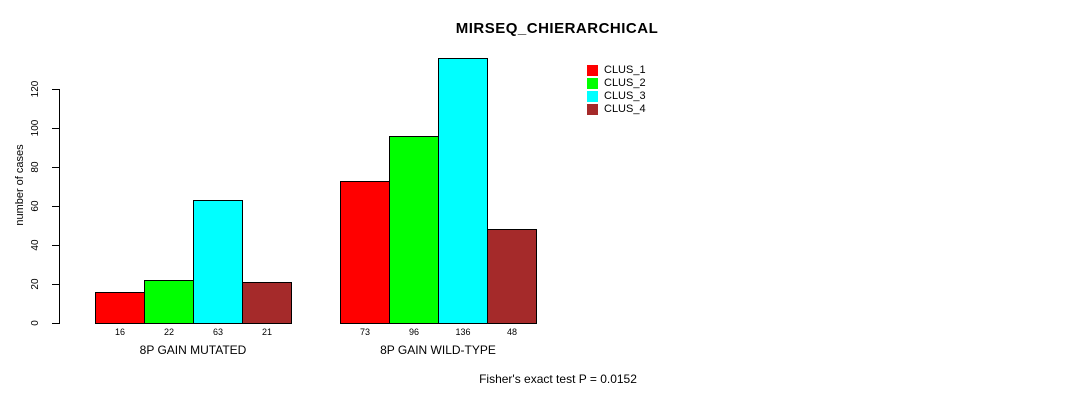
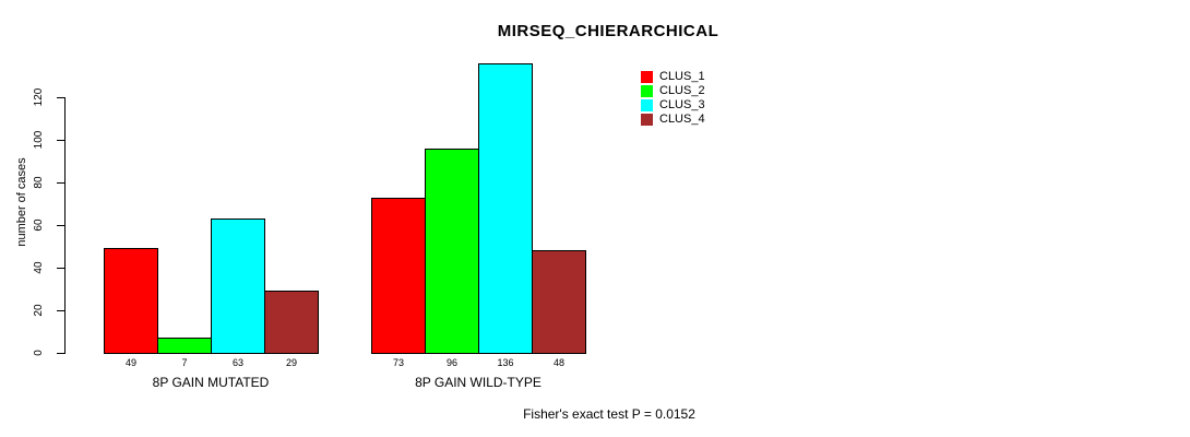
CLUS_1/8P GAIN MUTATED: 16 -> 49
CLUS_2/8P GAIN MUTATED: 22 -> 7
CLUS_4/8P GAIN MUTATED: 21 -> 29
